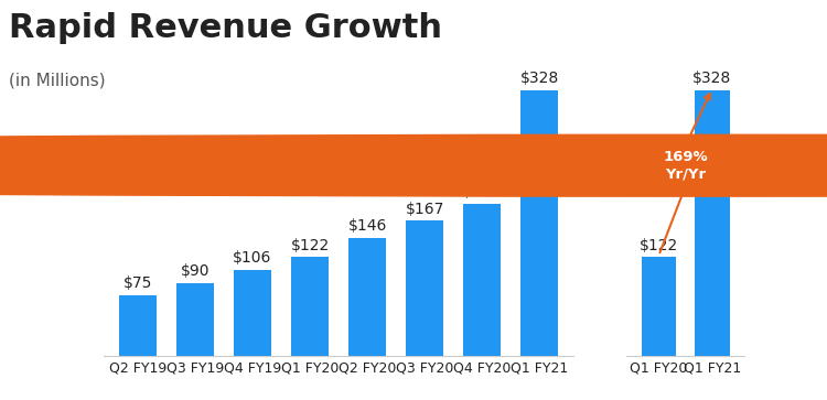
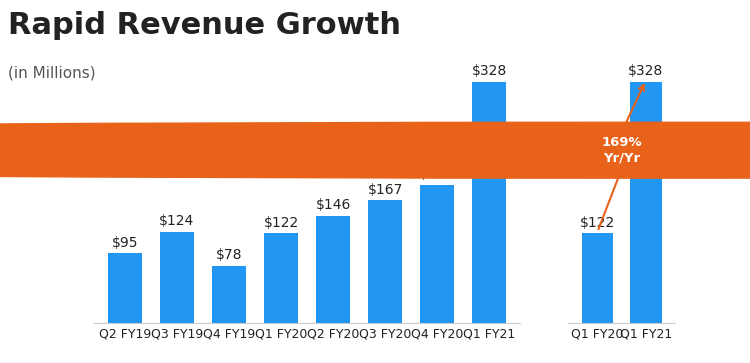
Q2 FY19: $75 -> $95
Q3 FY19: $90 -> $124
Q4 FY19: $106 -> $78
